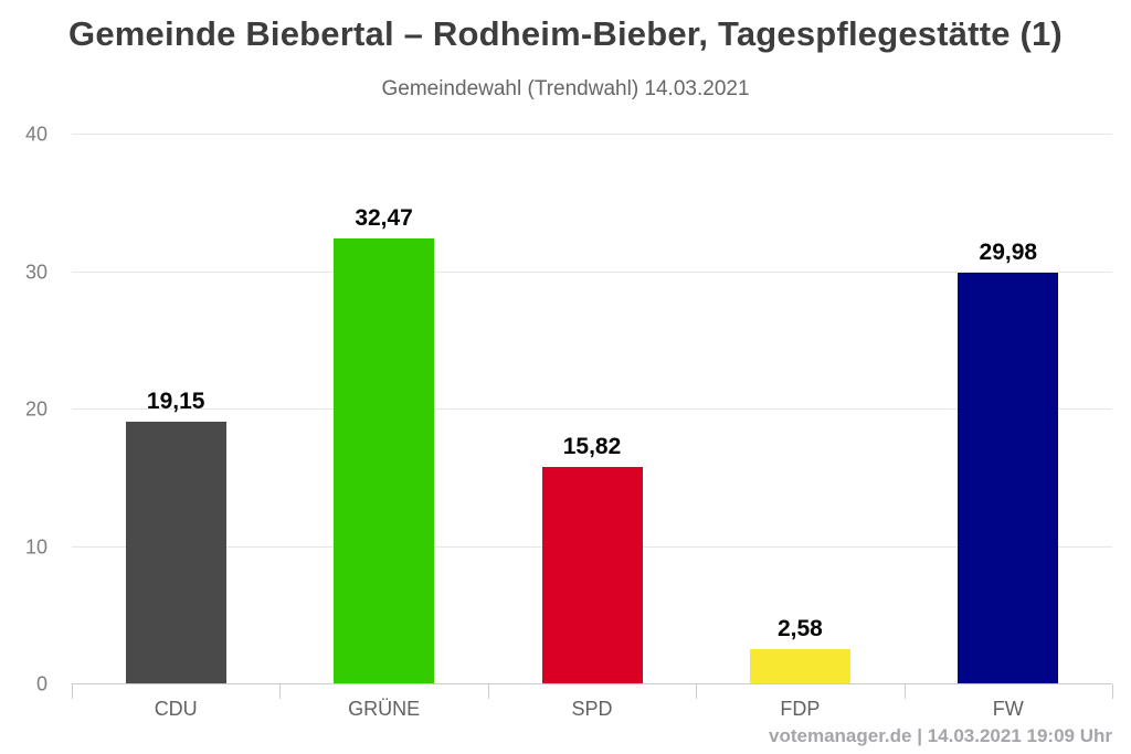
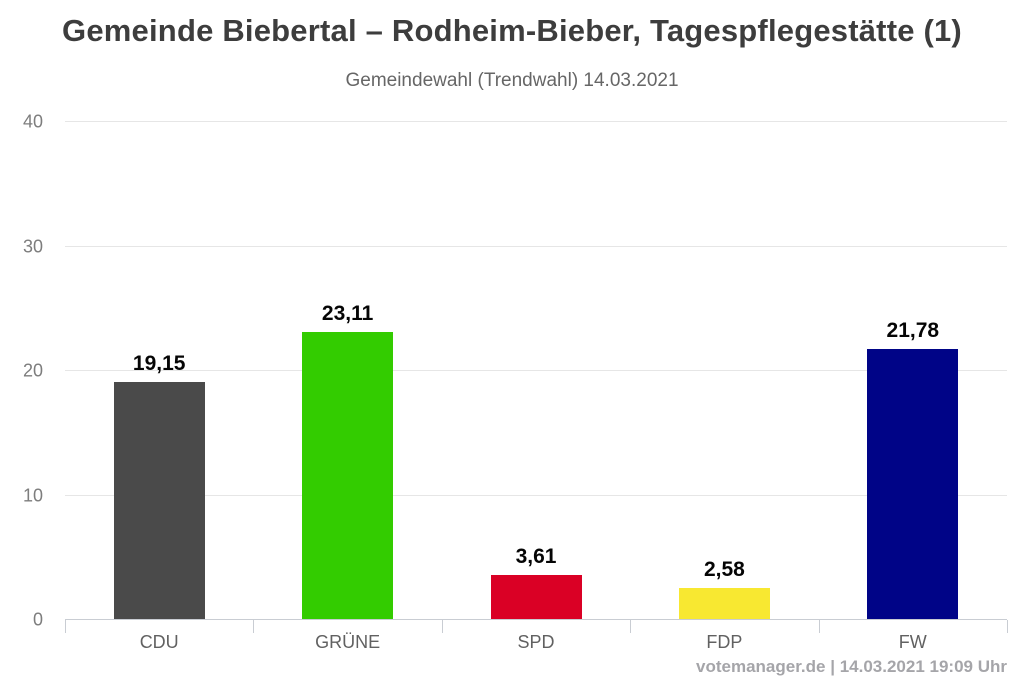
GRÜNE: 32,47 -> 23,11
SPD: 15,82 -> 3,61
FW: 29,98 -> 21,78
